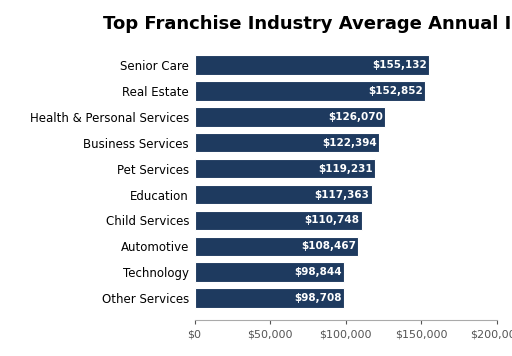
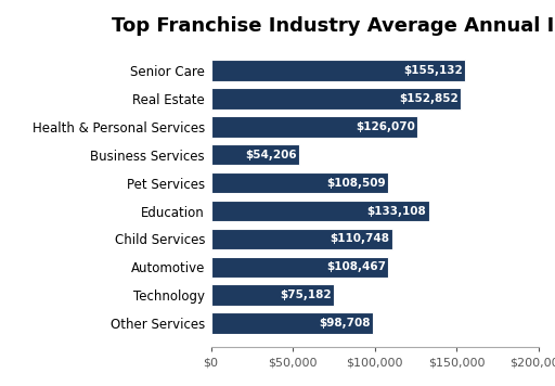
Business Services: $122,394 -> $54,206
Pet Services: $119,231 -> $108,509
Education: $117,363 -> $133,108
Technology: $98,844 -> $75,182
